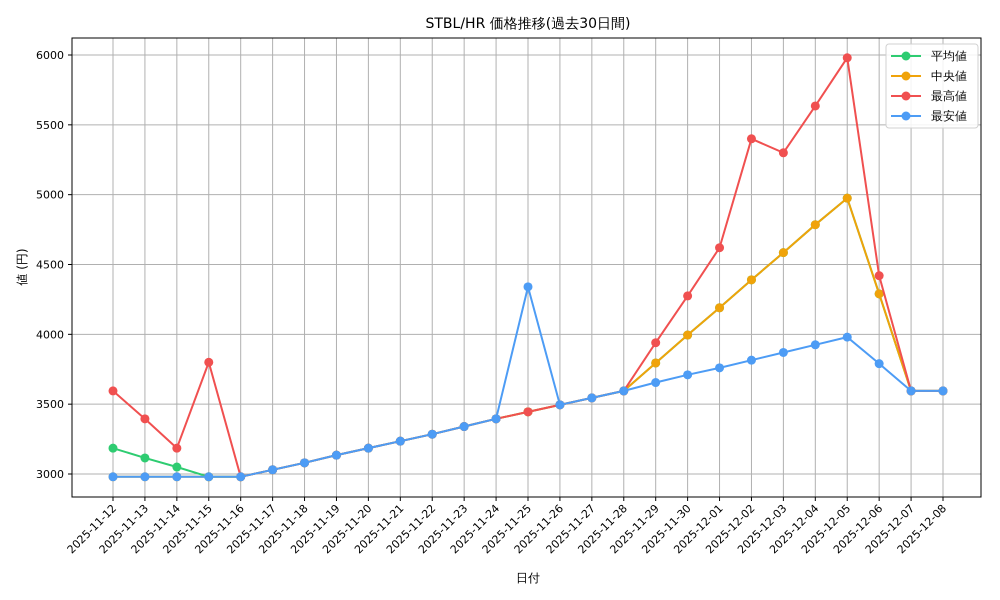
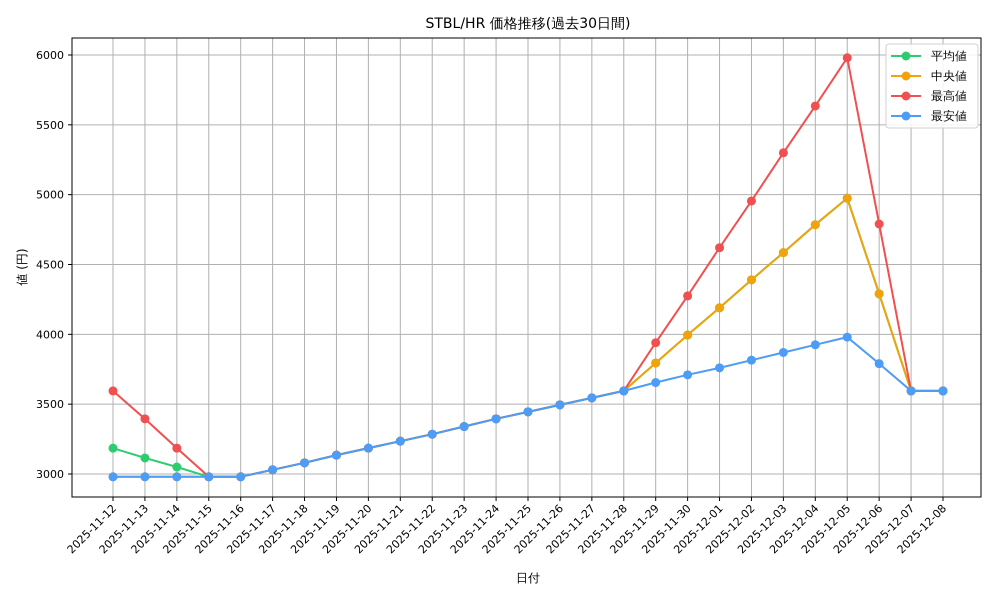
最高値/2025-11-15: 3800 -> 2980
最安値/2025-11-25: 4340 -> 3440
最高値/2025-12-02: 5400 -> 4960
最高値/2025-12-06: 4420 -> 4790
